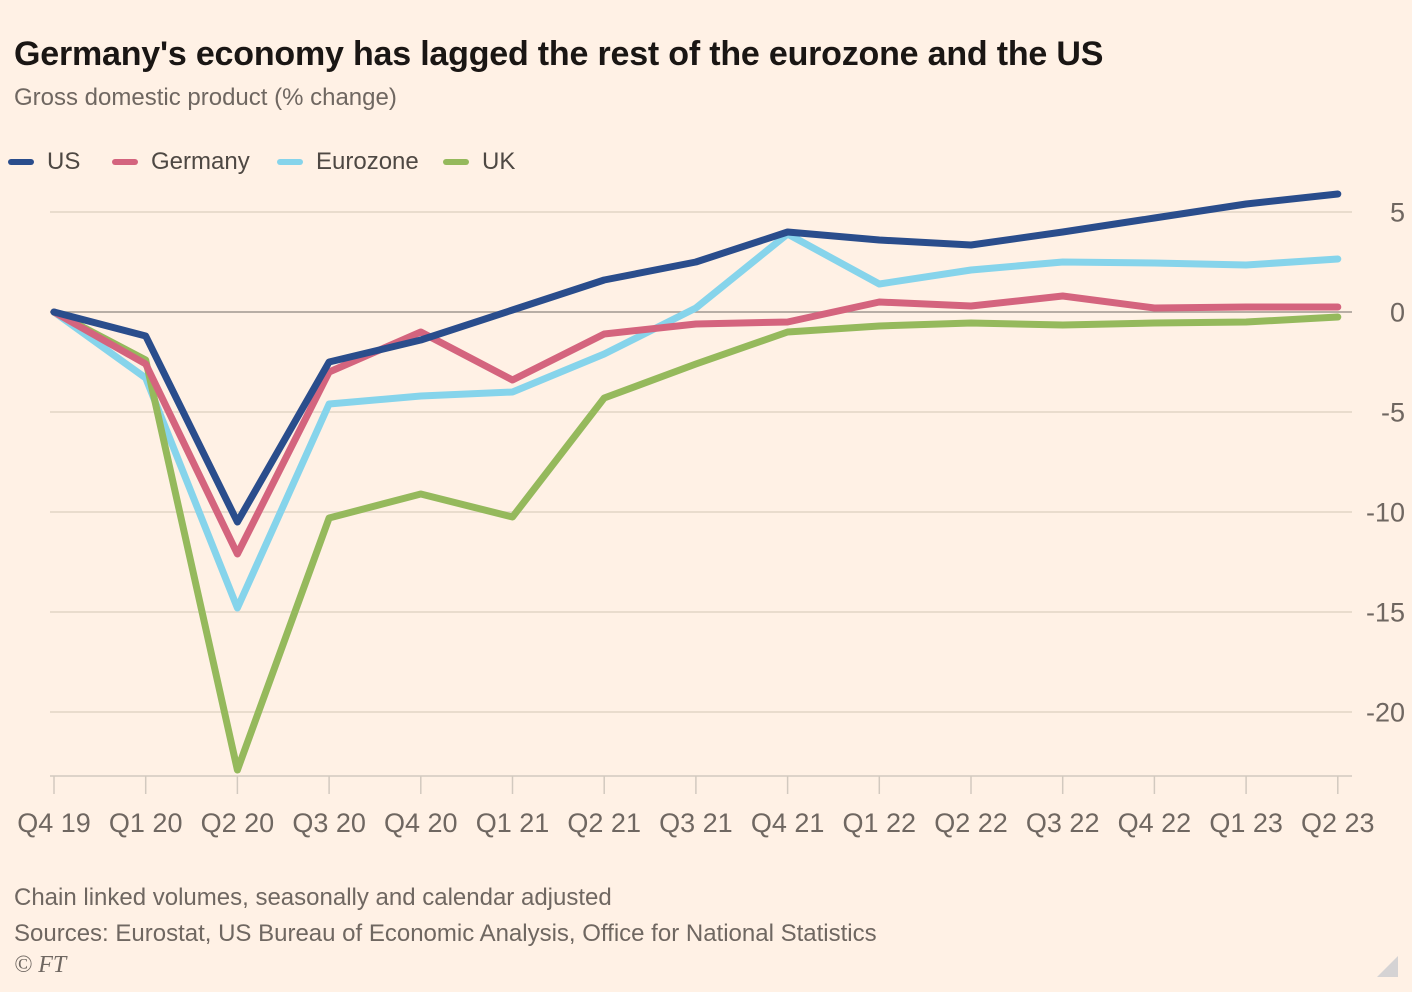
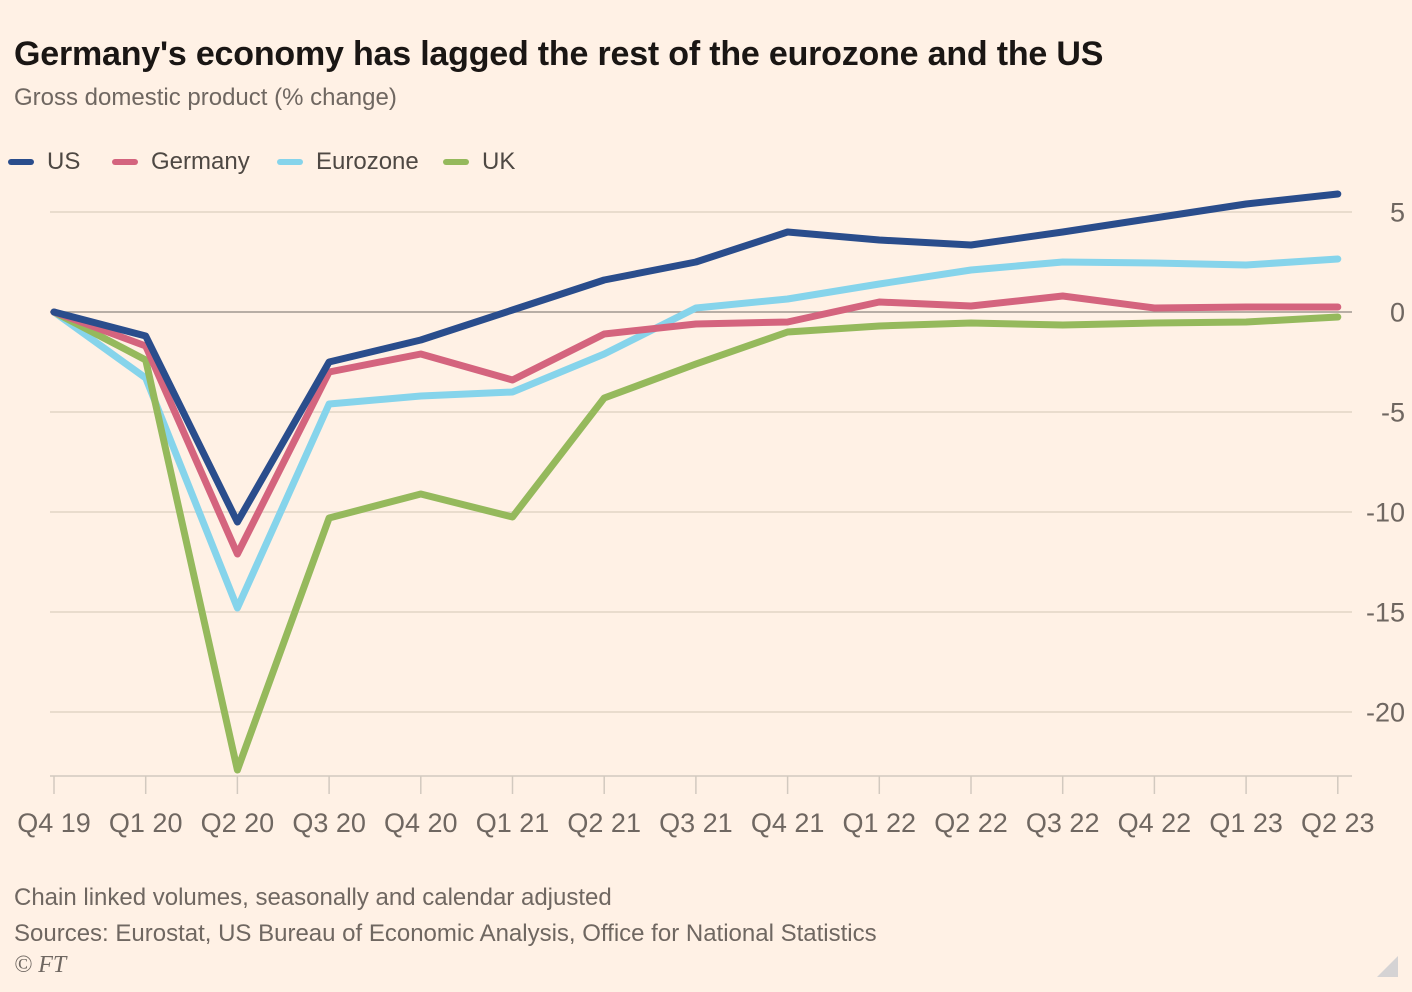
Germany/Q1 20: -2.6 -> -1.7
Germany/Q4 20: -1.0 -> -2.1
Eurozone/Q4 21: 3.9 -> 0.7
